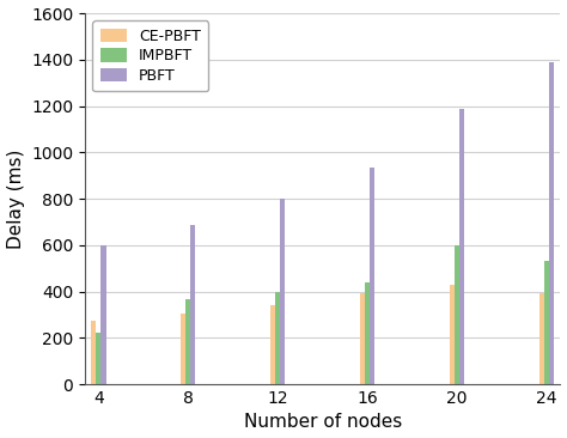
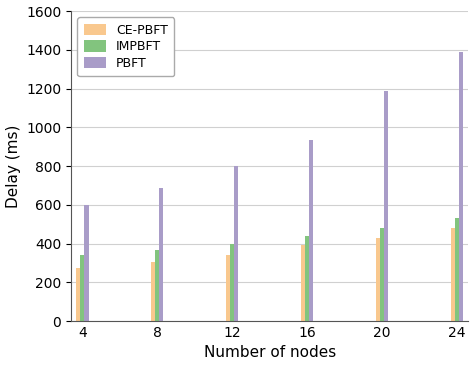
IMPBFT/4: 220 -> 340
IMPBFT/20: 600 -> 480
CE-PBFT/24: 390 -> 480
